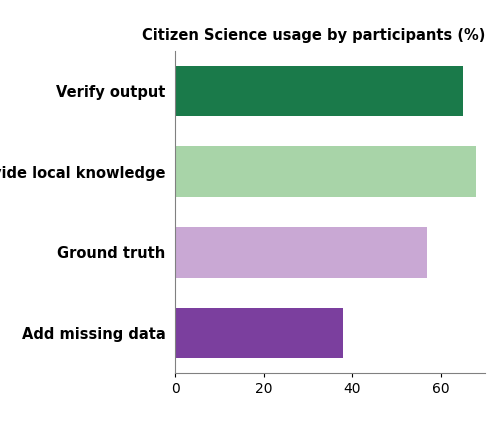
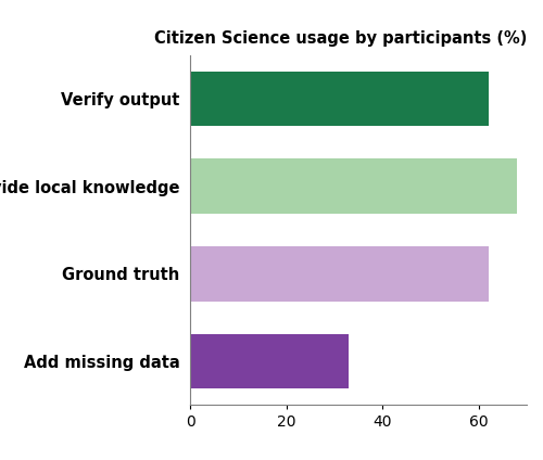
Verify output: 65 -> 62
Ground truth: 57 -> 62
Add missing data: 38 -> 33
